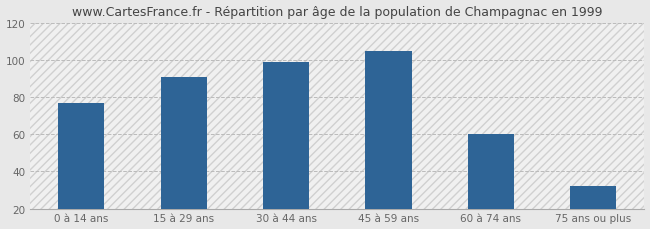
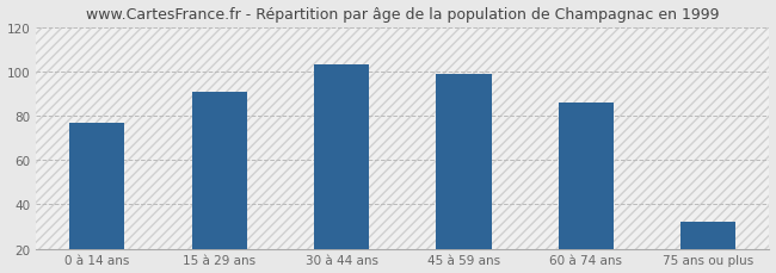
30 à 44 ans: 99 -> 103
45 à 59 ans: 105 -> 99
60 à 74 ans: 60 -> 86
